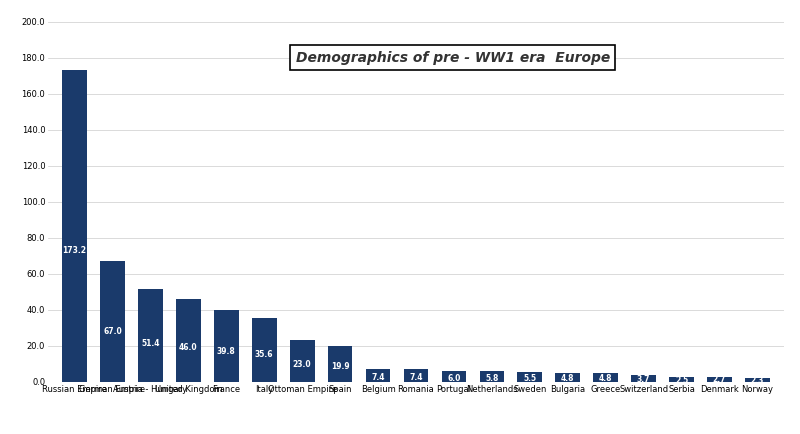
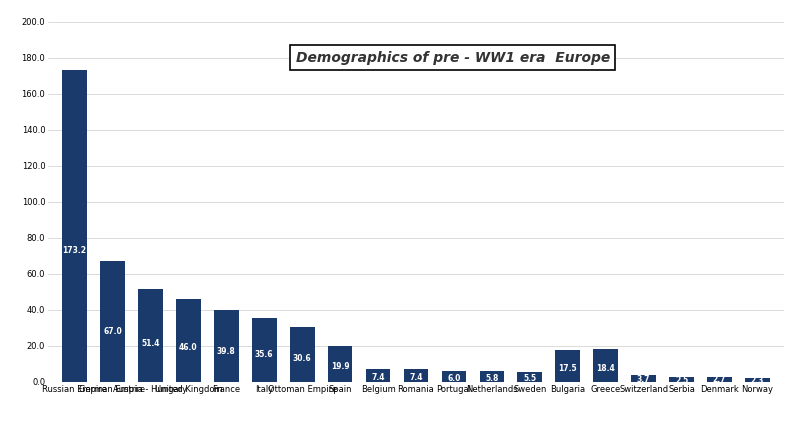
Ottoman Empire: 23.0 -> 30.6
Bulgaria: 4.8 -> 17.5
Greece: 4.8 -> 18.4
